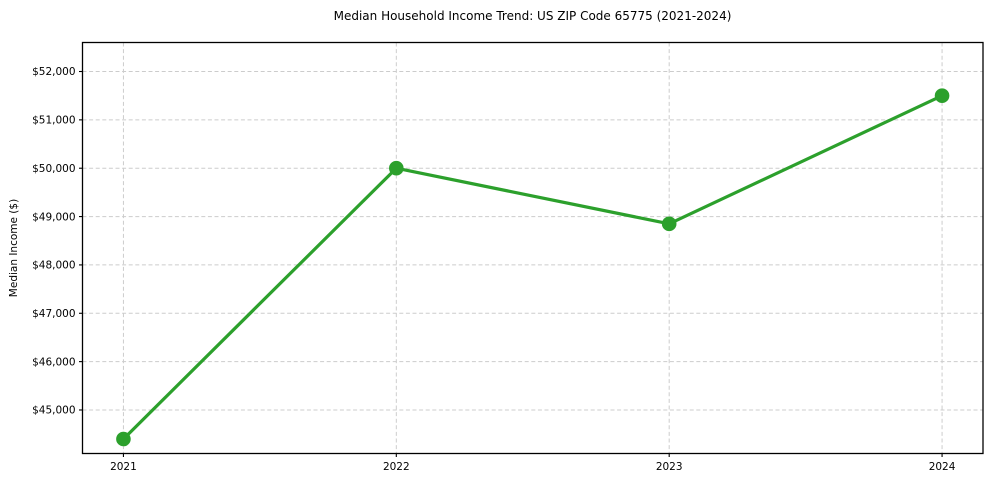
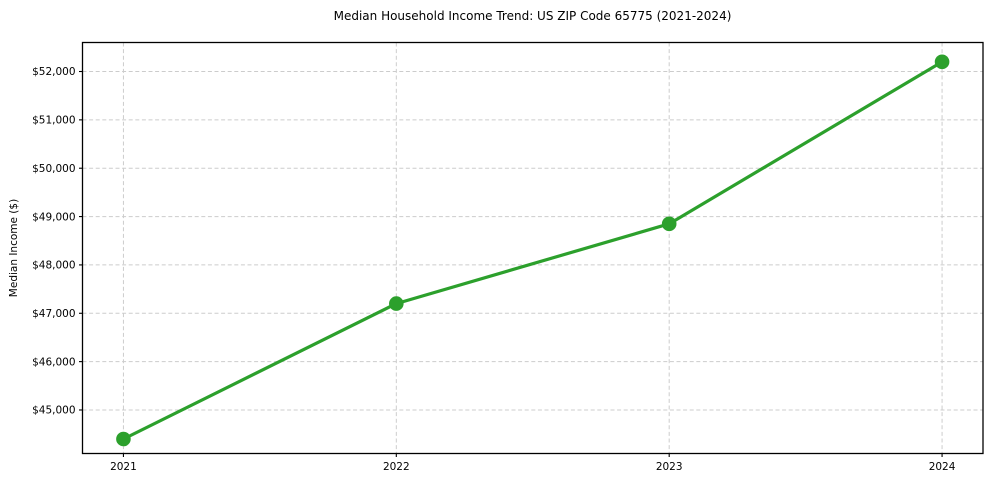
2022: $50000 -> $47200
2024: $51500 -> $52200
